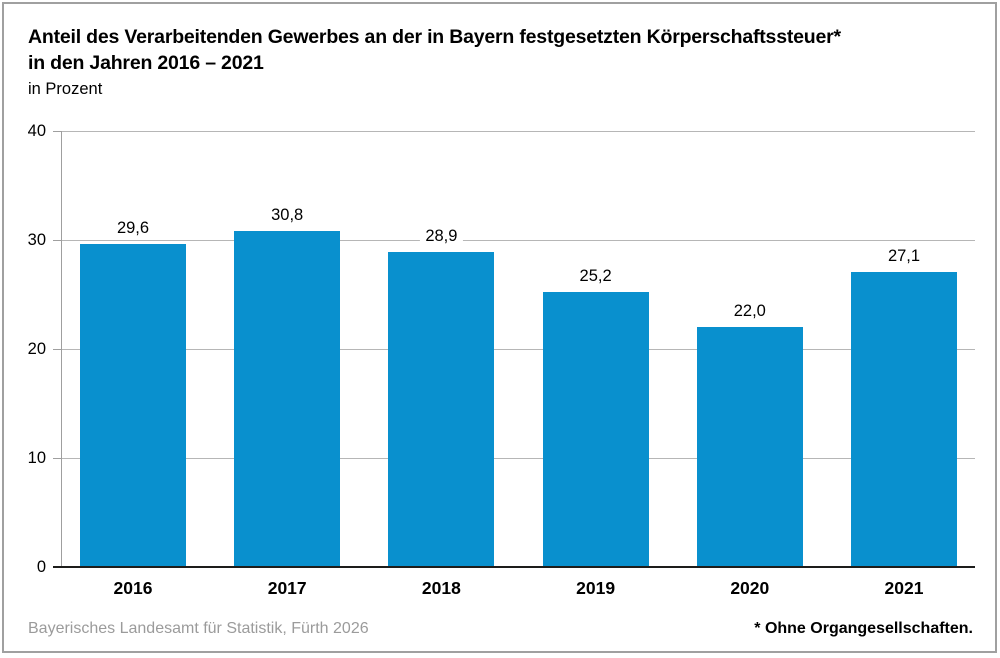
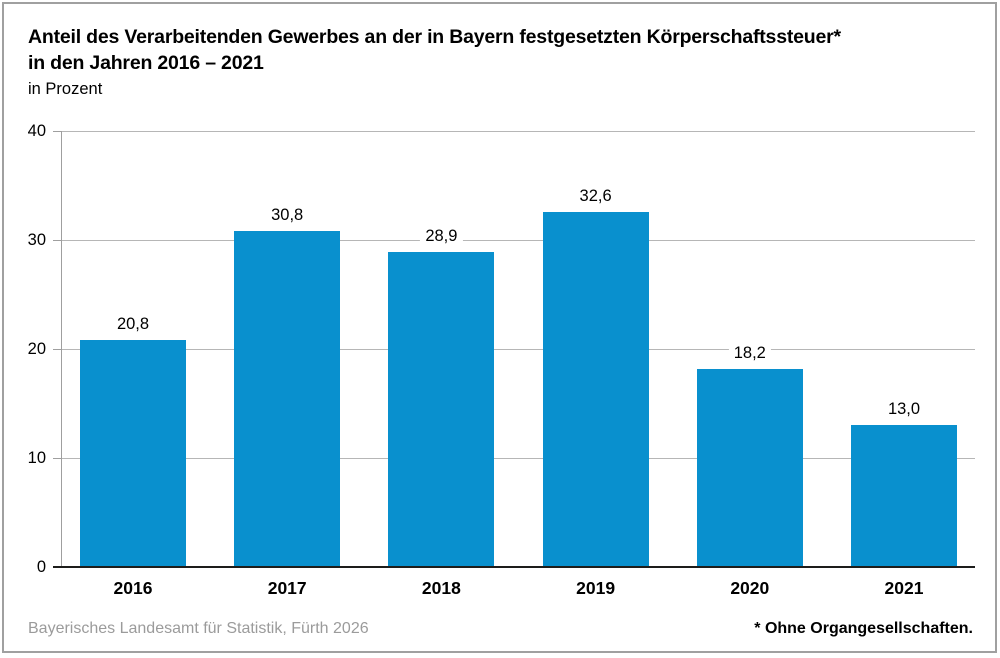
2016: 29,6 -> 20,8
2019: 25,2 -> 32,6
2020: 22,0 -> 18,2
2021: 27,1 -> 13,0
